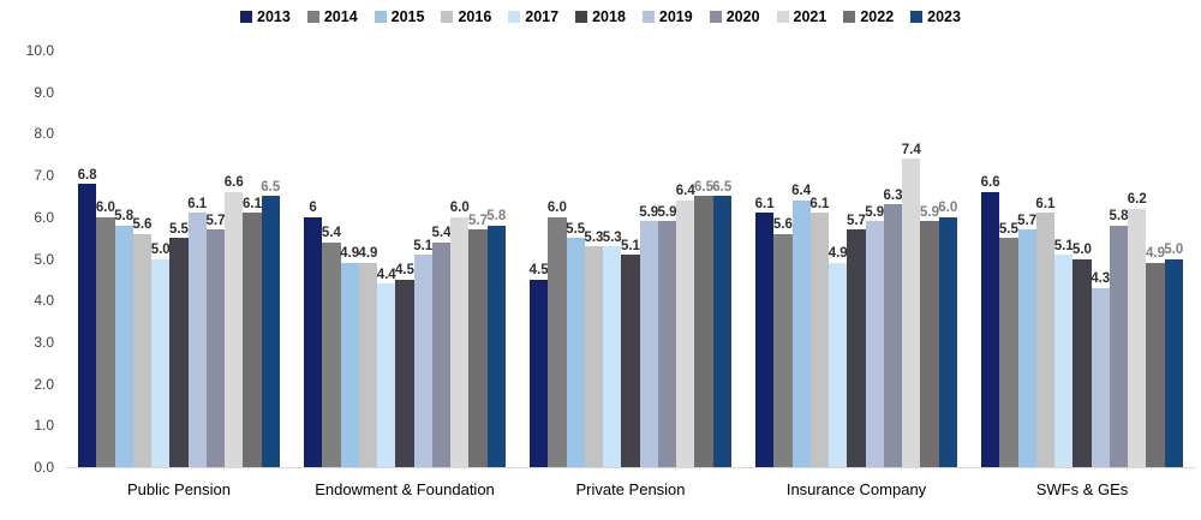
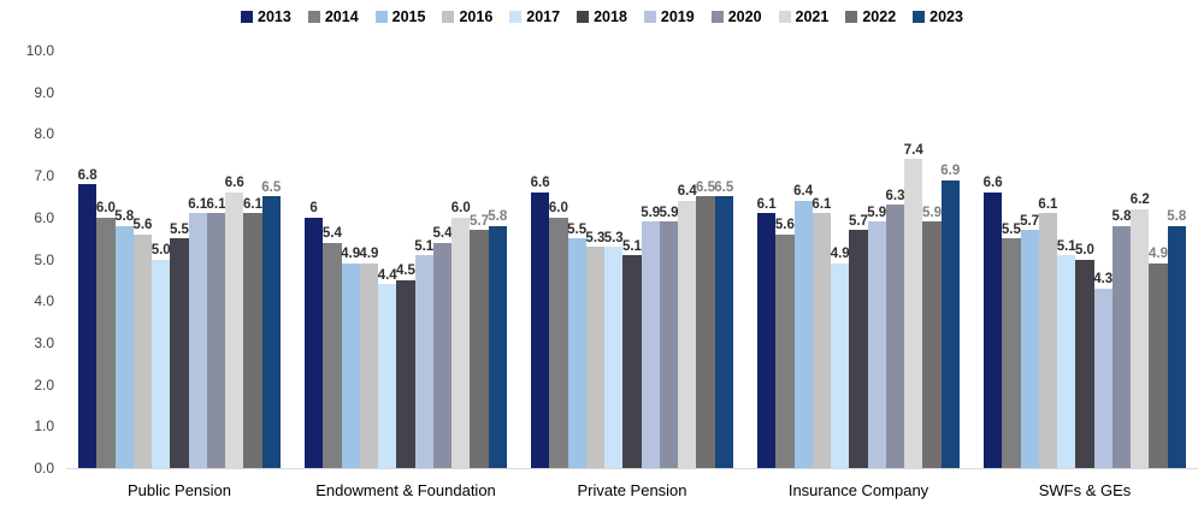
2020/Public Pension: 5.7 -> 6.1
2013/Private Pension: 4.5 -> 6.6
2023/Insurance Company: 6.0 -> 6.9
2023/SWFs & GEs: 5.0 -> 5.8
